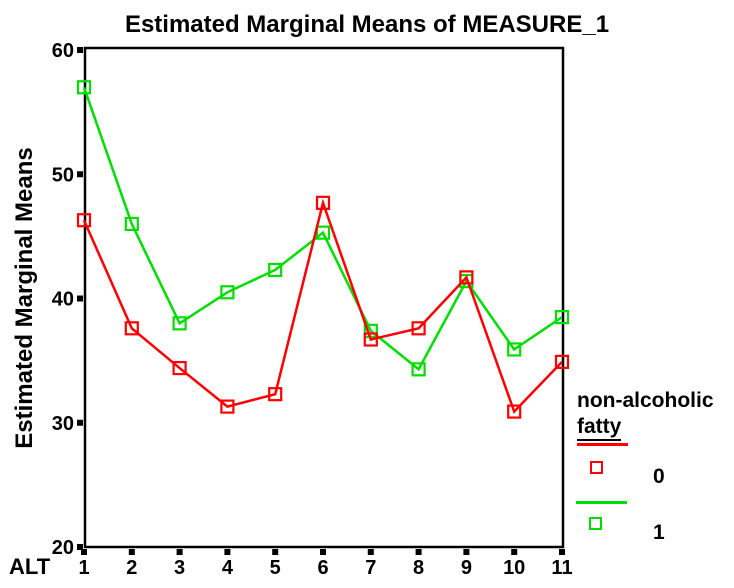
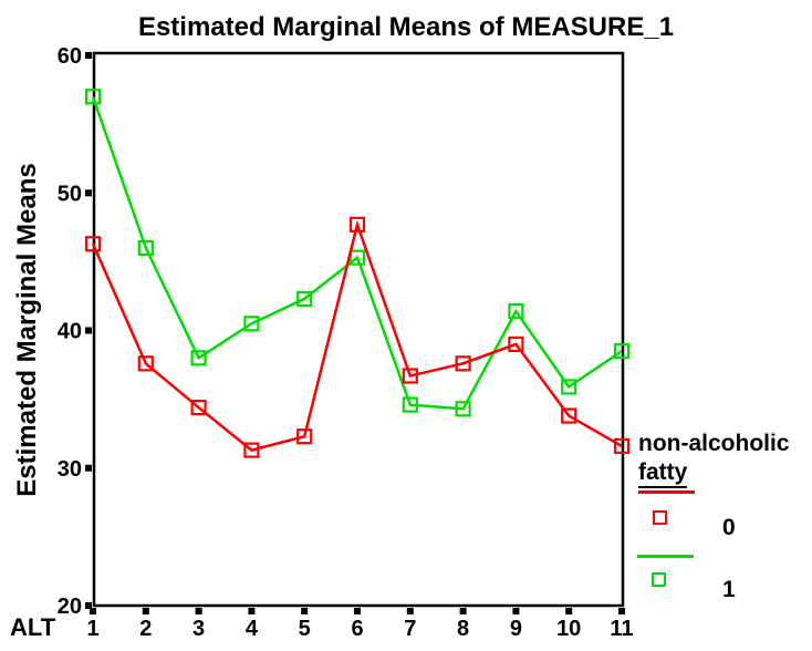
1/7: 37.4 -> 34.6
0/9: 41.7 -> 39.0
0/10: 30.9 -> 33.8
0/11: 34.9 -> 31.6
